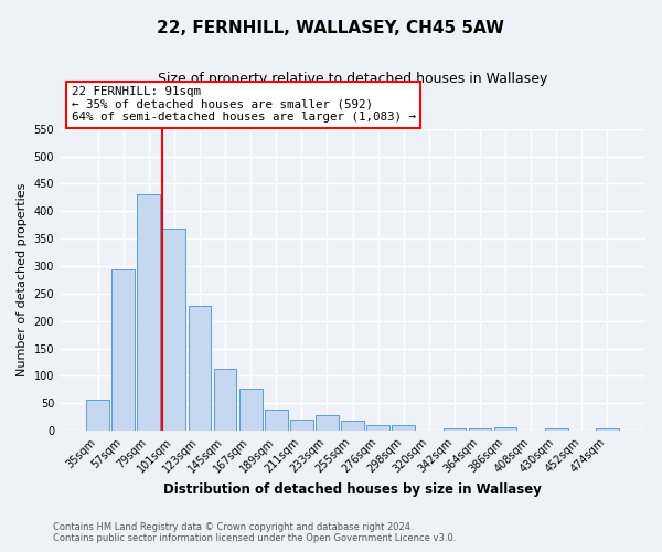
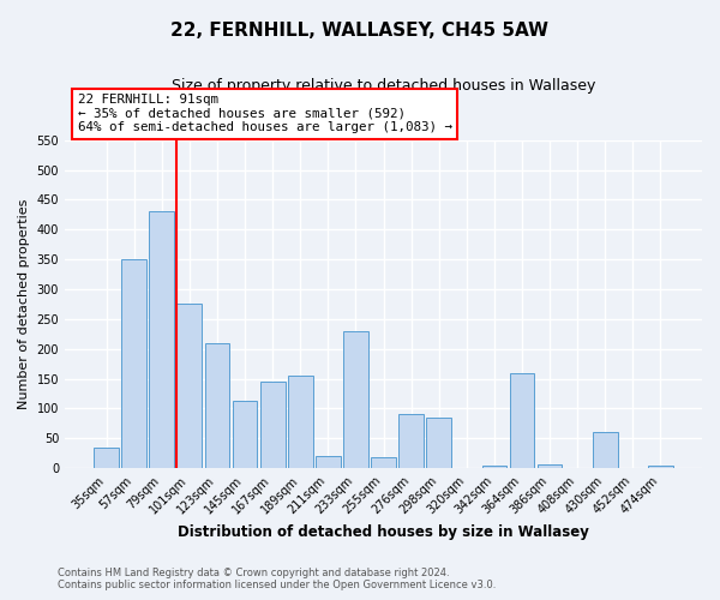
35sqm: 57 -> 35
57sqm: 293 -> 350
101sqm: 368 -> 275
123sqm: 228 -> 210
167sqm: 76 -> 145
189sqm: 39 -> 155
233sqm: 29 -> 230
276sqm: 10 -> 90
298sqm: 10 -> 85
364sqm: 4 -> 160
430sqm: 5 -> 60
